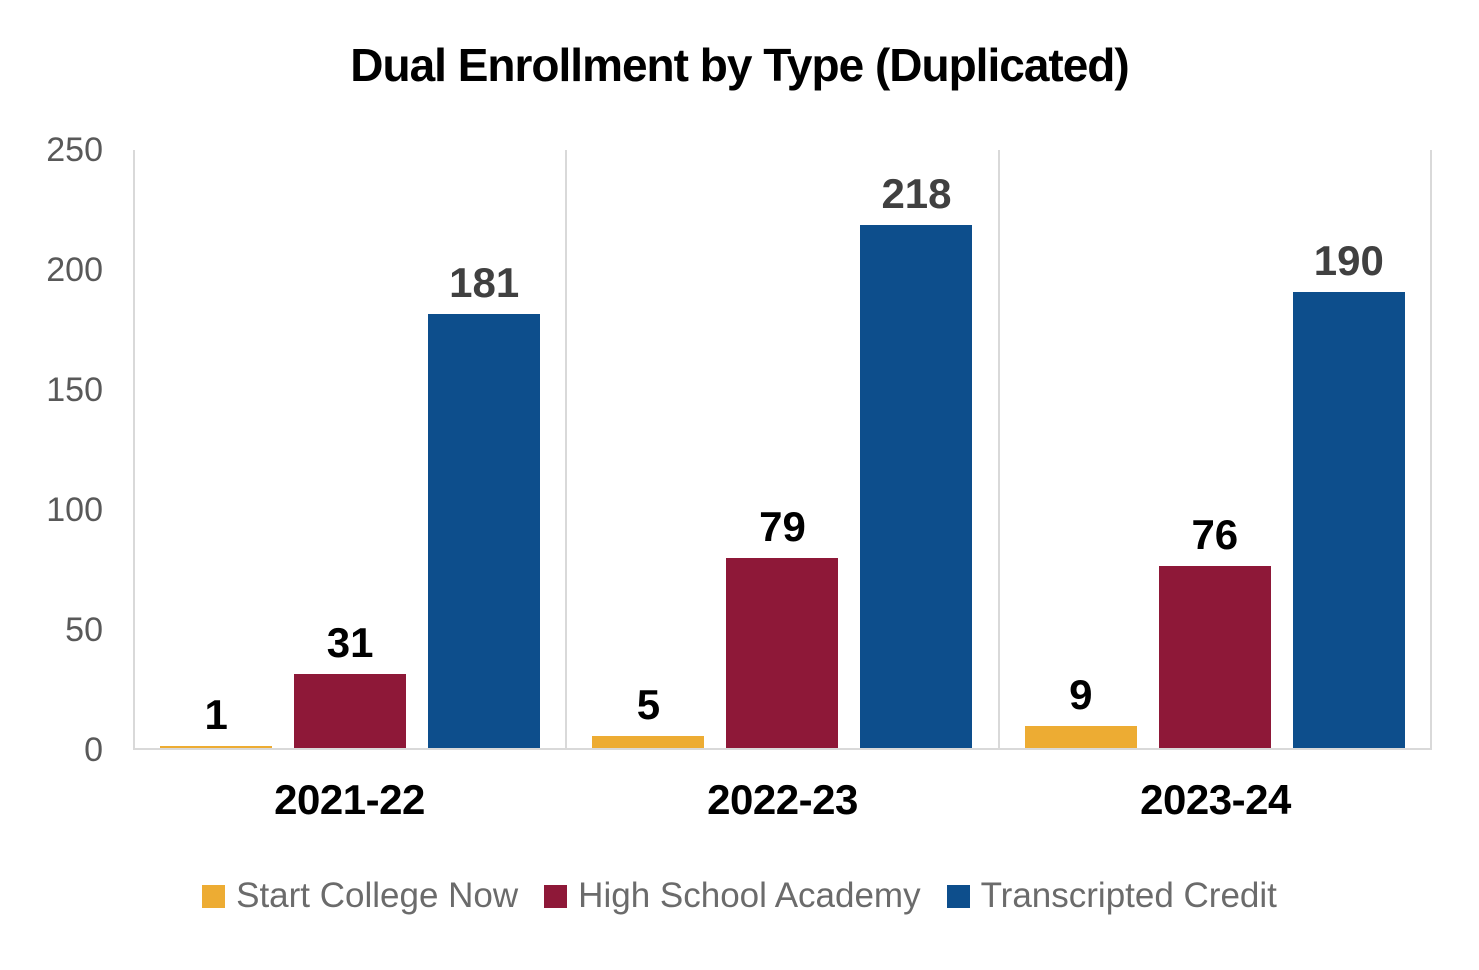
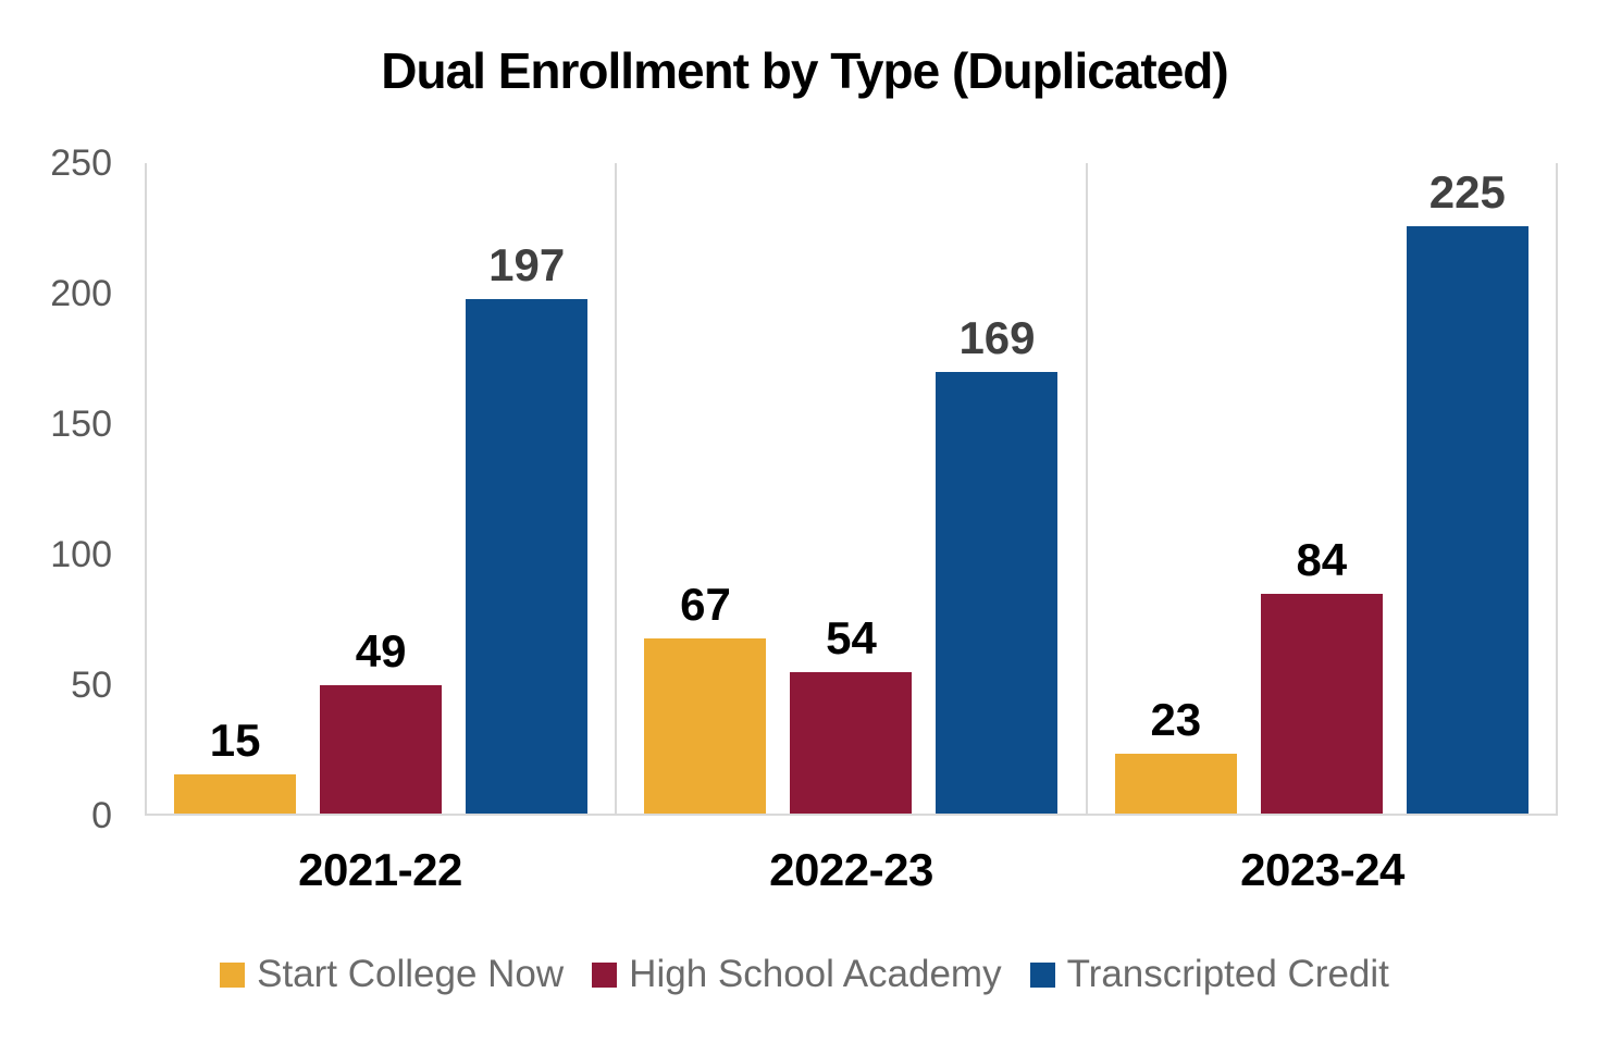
Start College Now/2021-22: 1 -> 15
High School Academy/2021-22: 31 -> 49
Transcripted Credit/2021-22: 181 -> 197
Start College Now/2022-23: 5 -> 67
High School Academy/2022-23: 79 -> 54
Transcripted Credit/2022-23: 218 -> 169
Start College Now/2023-24: 9 -> 23
High School Academy/2023-24: 76 -> 84
Transcripted Credit/2023-24: 190 -> 225
